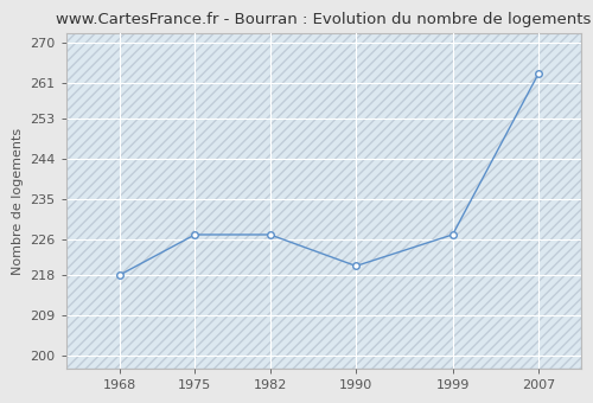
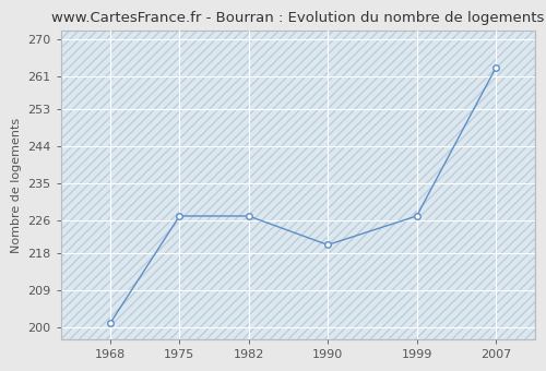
1968: 218 -> 201
